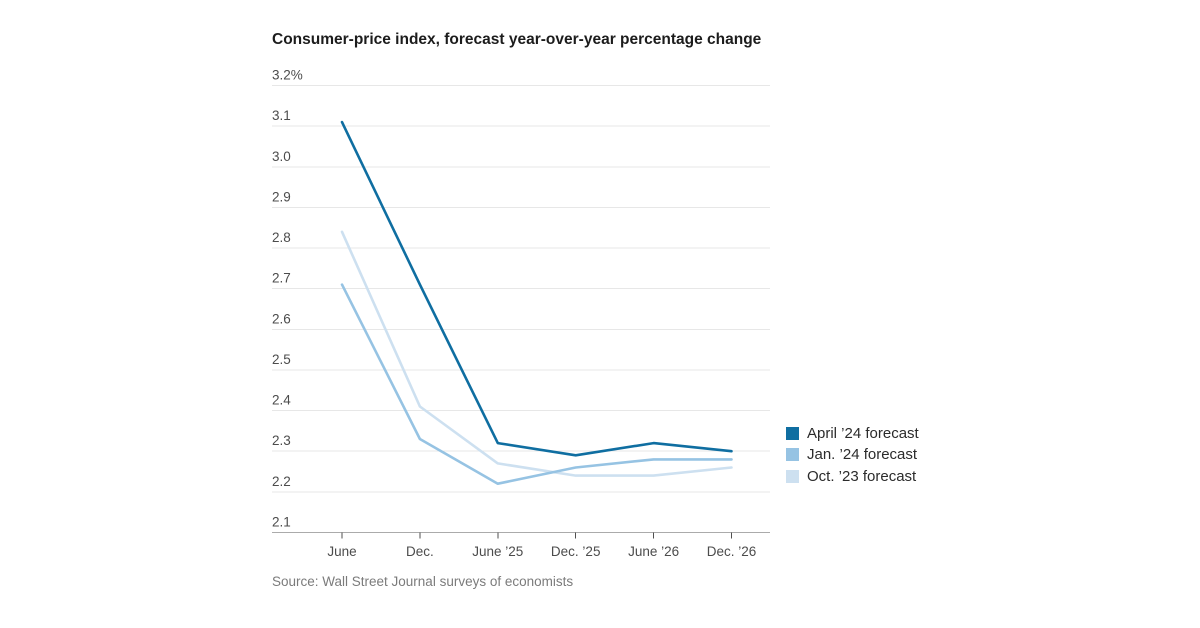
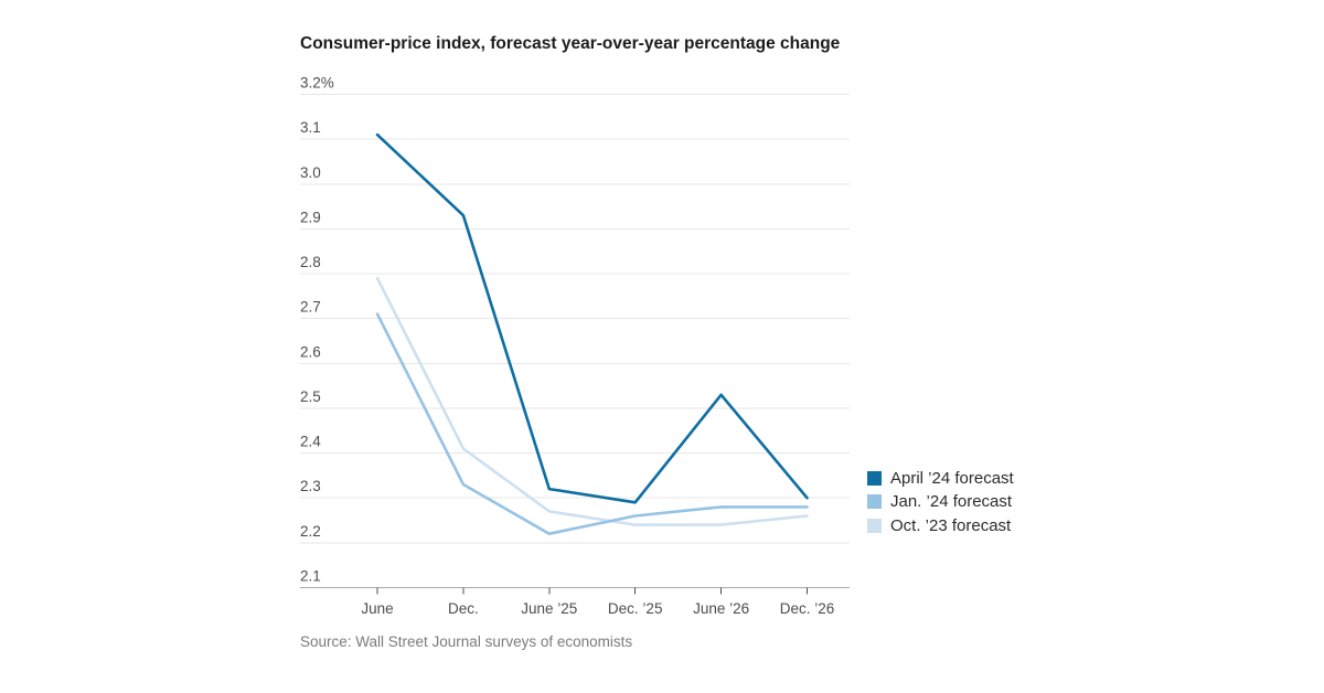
Oct. ’23 forecast/June: 2.84% -> 2.79%
April ’24 forecast/Dec.: 2.71% -> 2.93%
April ’24 forecast/June ’26: 2.32% -> 2.53%
